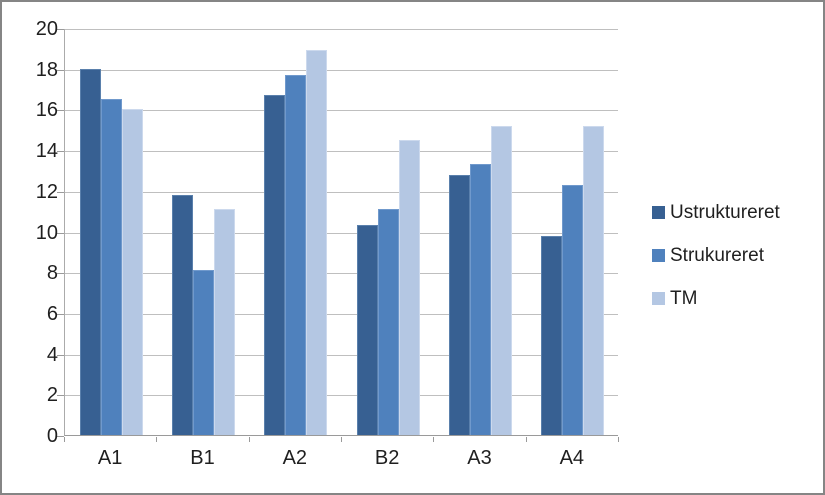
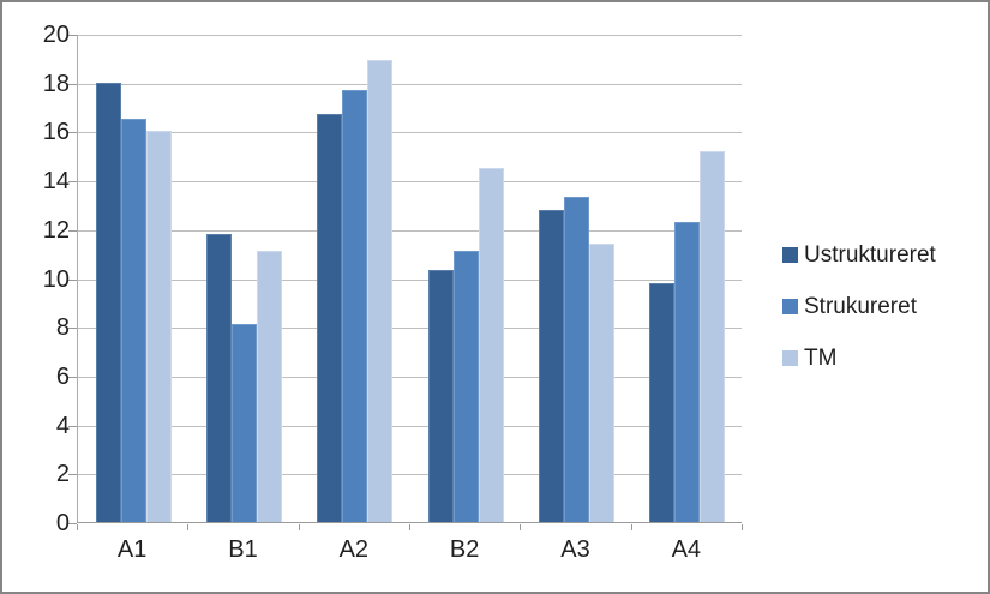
TM/A3: 15.2 -> 11.4
